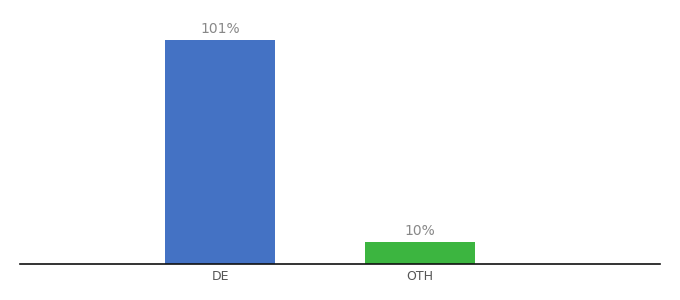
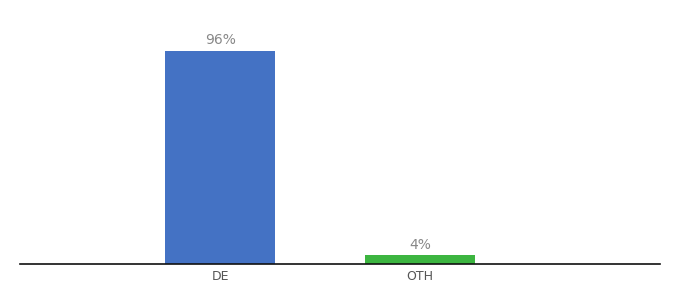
DE: 101% -> 96%
OTH: 10% -> 4%
